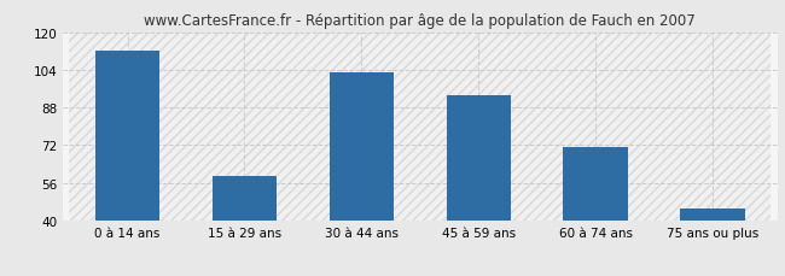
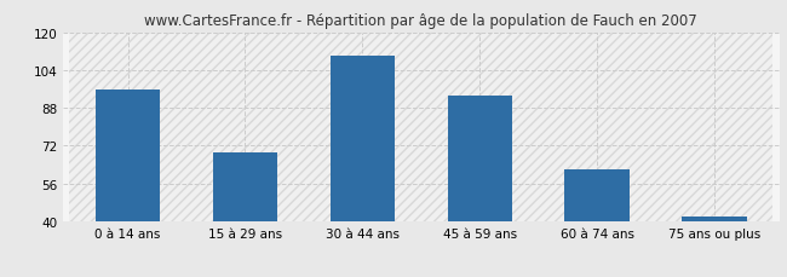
0 à 14 ans: 112 -> 96
15 à 29 ans: 59 -> 69
30 à 44 ans: 103 -> 110
60 à 74 ans: 71 -> 62
75 ans ou plus: 45 -> 42
